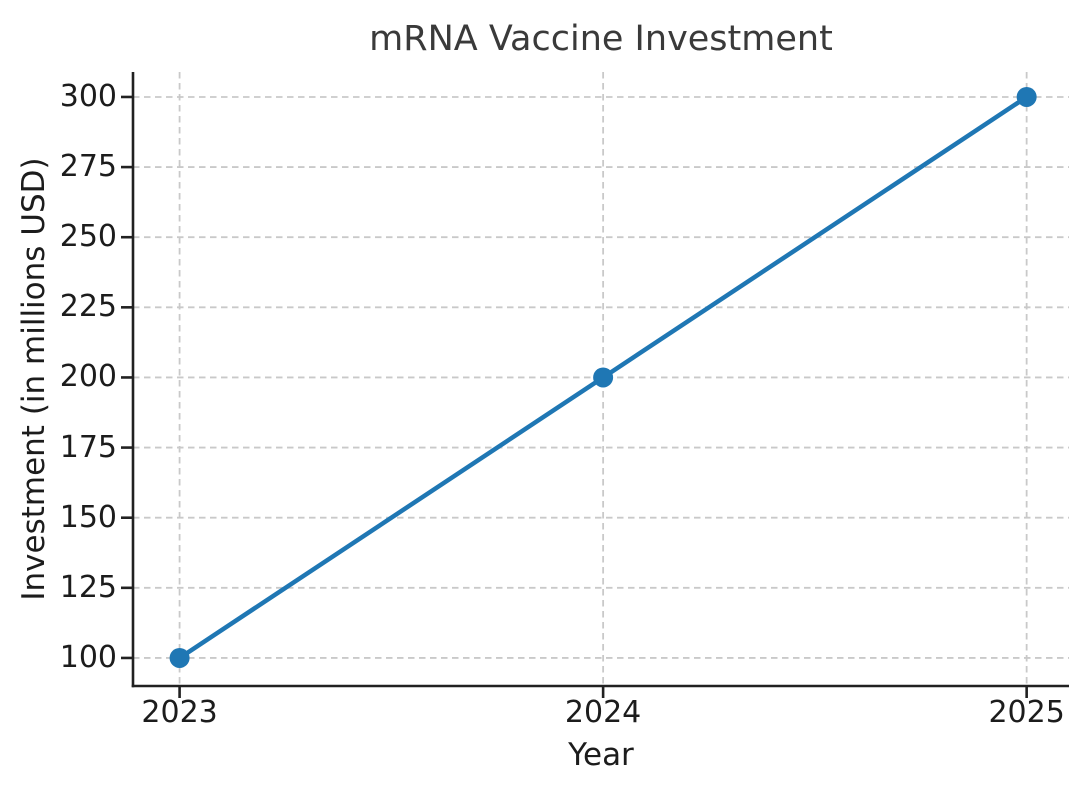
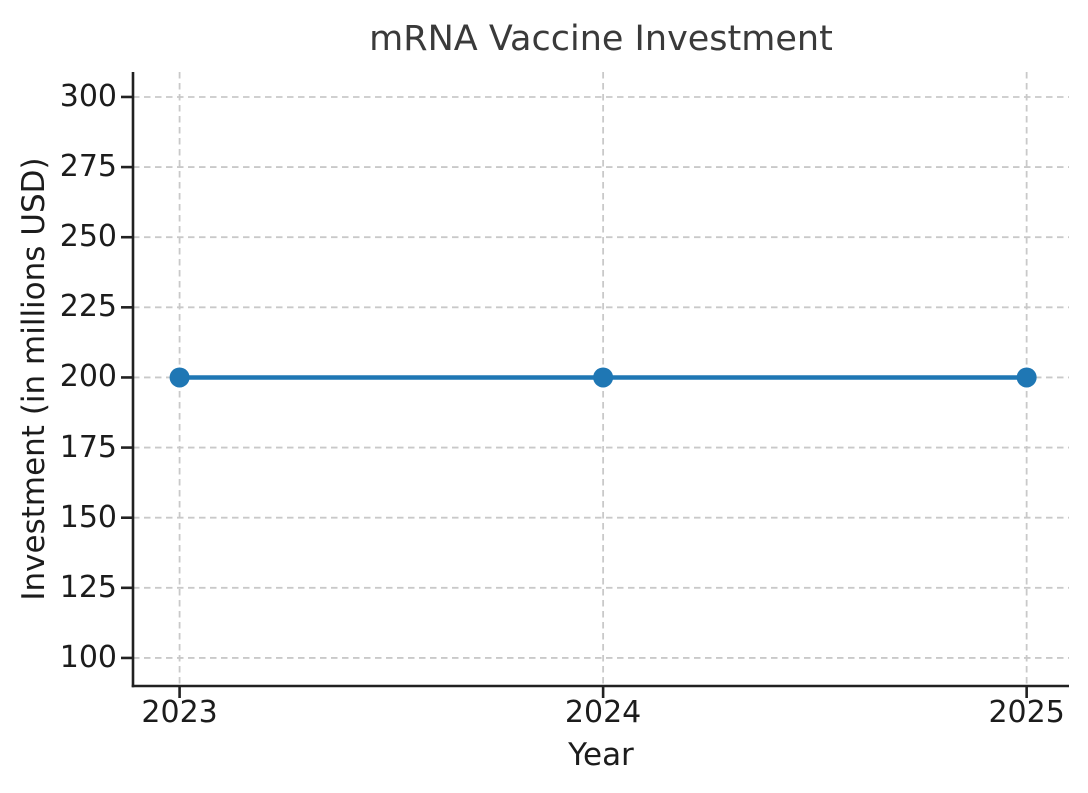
2023: 100 -> 200
2025: 300 -> 200
